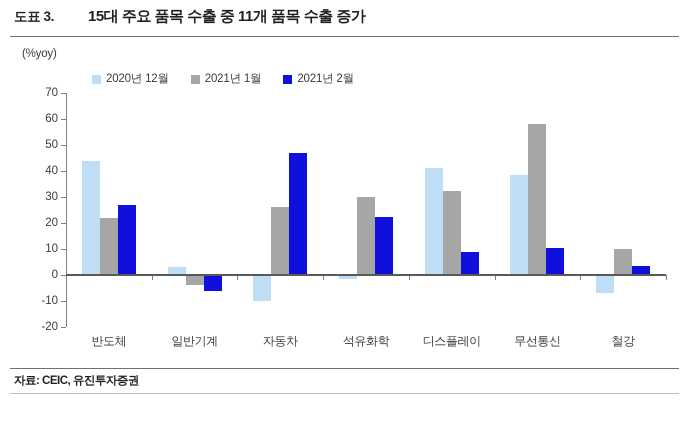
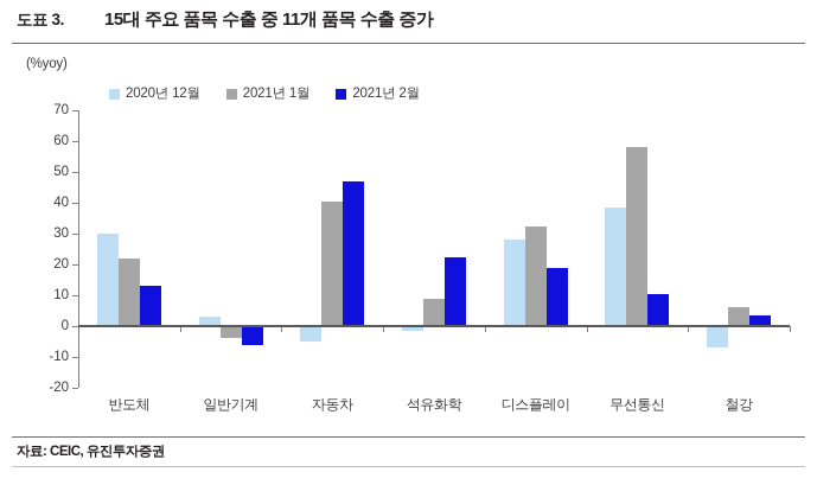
2020년 12월/반도체: 44 -> 30
2021년 2월/반도체: 27 -> 13
2020년 12월/자동차: -10 -> -5
2021년 1월/자동차: 26 -> 40
2021년 1월/석유화학: 30 -> 9
2020년 12월/디스플레이: 41 -> 28
2021년 2월/디스플레이: 9 -> 19
2021년 1월/철강: 10 -> 6
